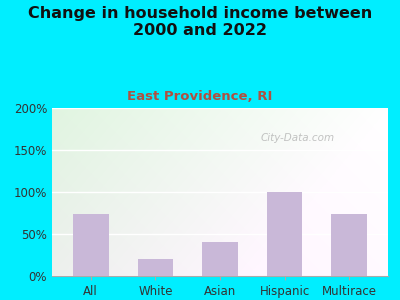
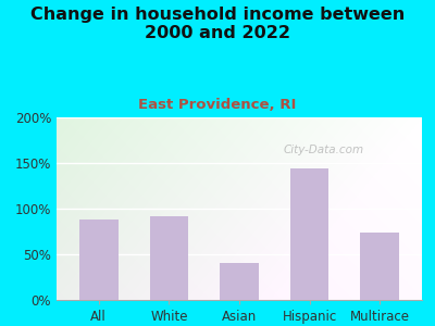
All: 74% -> 88%
White: 20% -> 92%
Hispanic: 100% -> 144%
